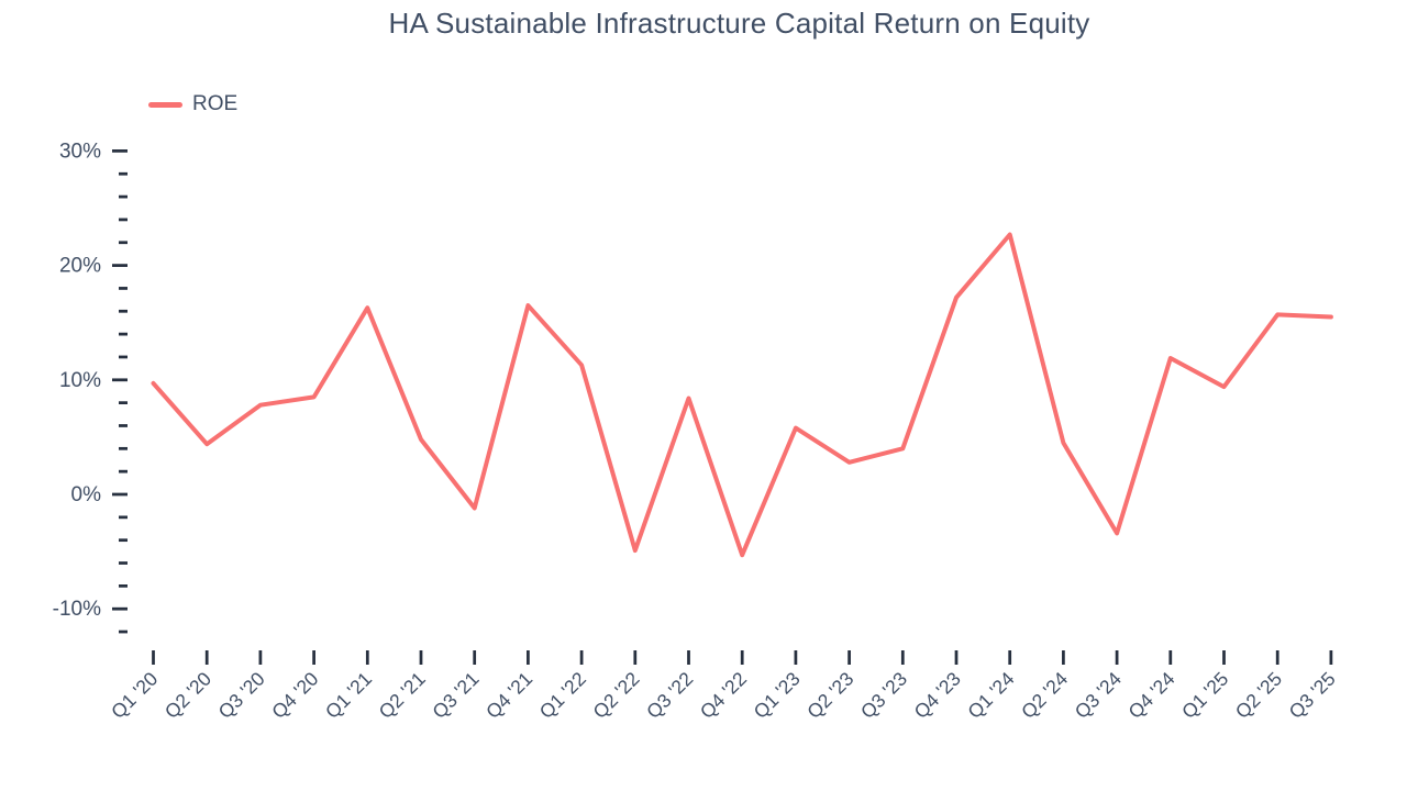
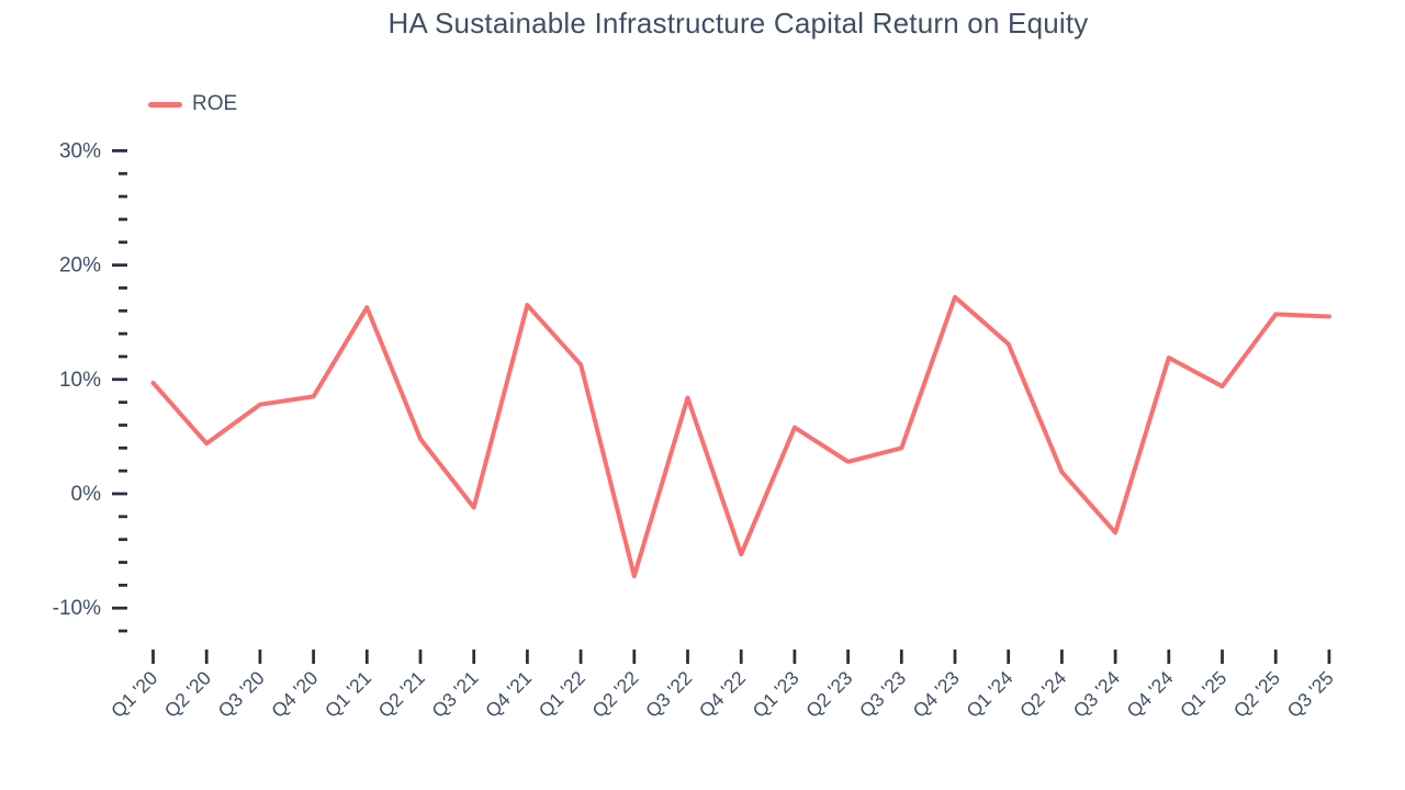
Q2 '22: -4.9% -> -7.2%
Q1 '24: 22.7% -> 13.1%
Q2 '24: 4.5% -> 1.9%
